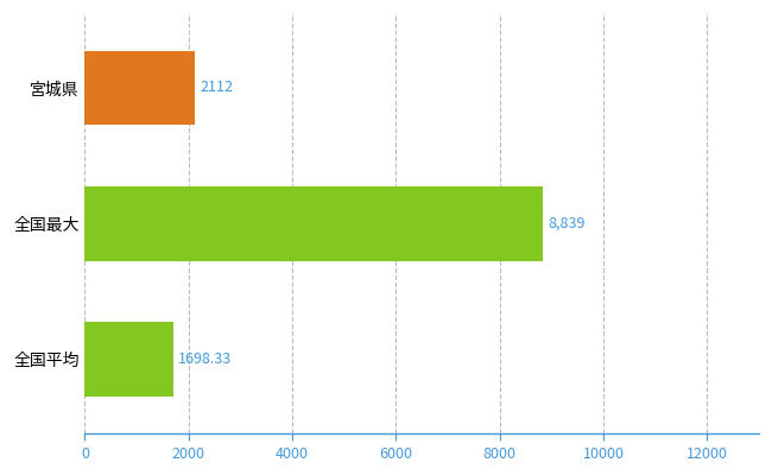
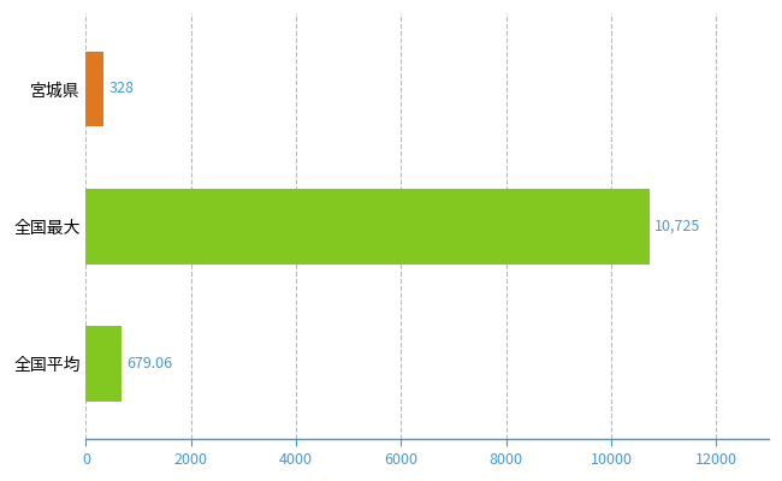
宮城県: 2112 -> 328
全国最大: 8,839 -> 10,725
全国平均: 1698.33 -> 679.06
